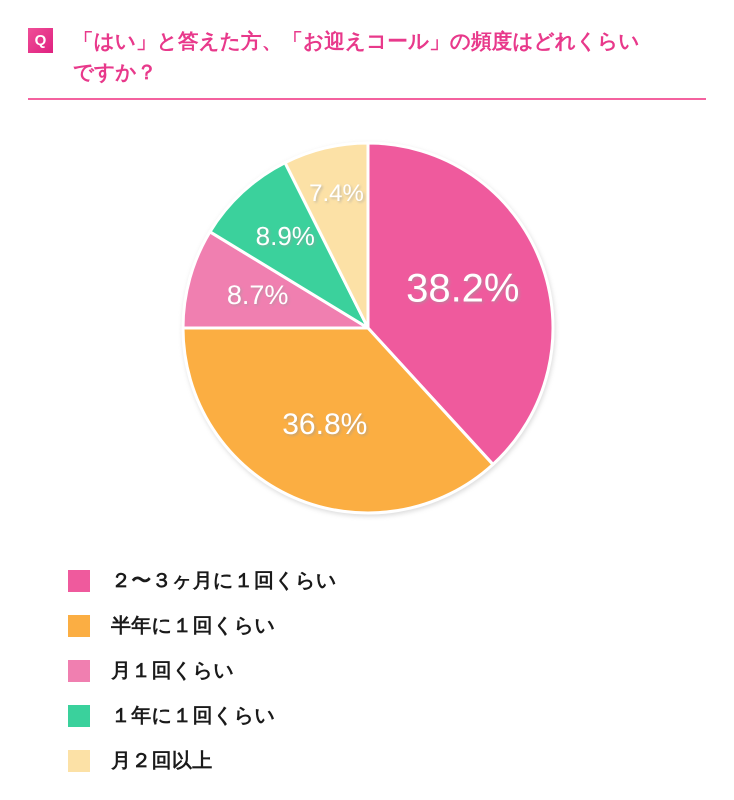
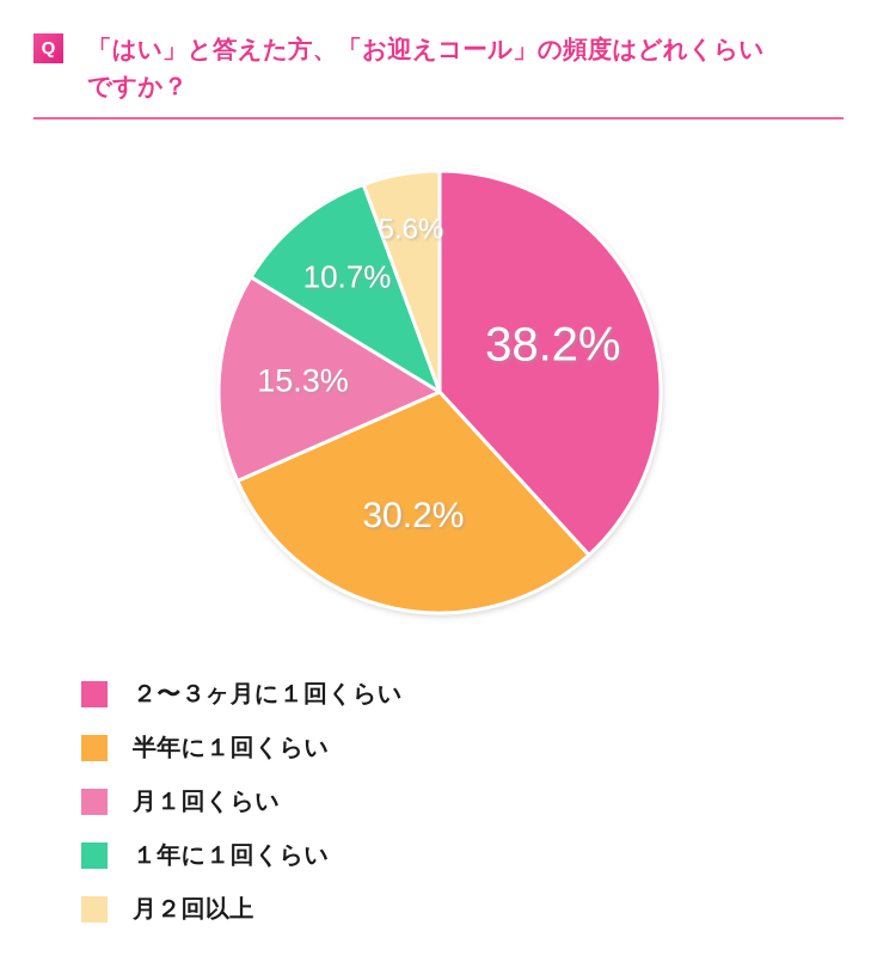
半年に１回くらい: 36.8% -> 30.2%
月１回くらい: 8.7% -> 15.3%
１年に１回くらい: 8.9% -> 10.7%
月２回以上: 7.4% -> 5.6%
